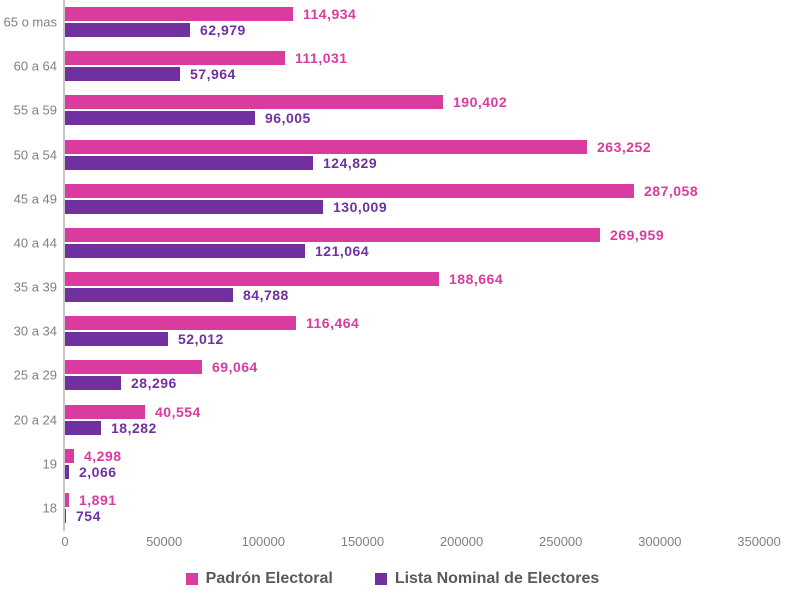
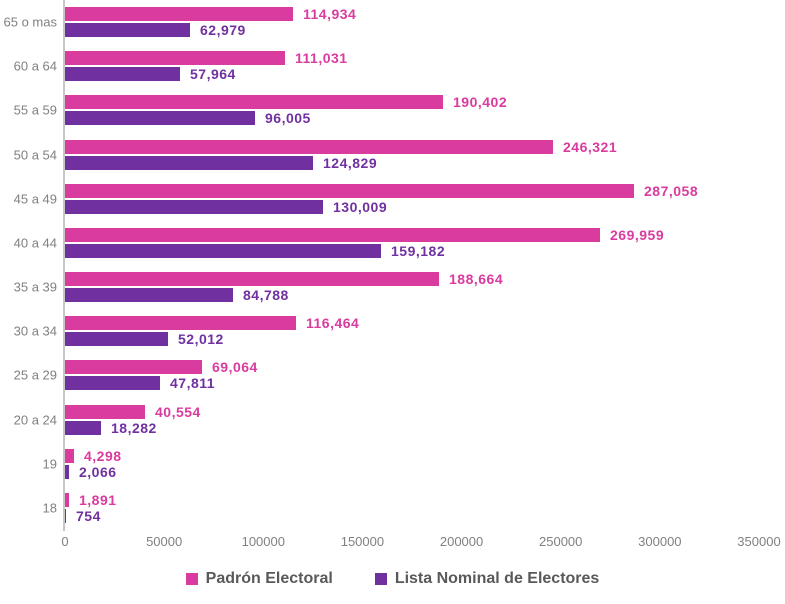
Padrón Electoral/50 a 54: 263,252 -> 246,321
Lista Nominal de Electores/40 a 44: 121,064 -> 159,182
Lista Nominal de Electores/25 a 29: 28,296 -> 47,811
